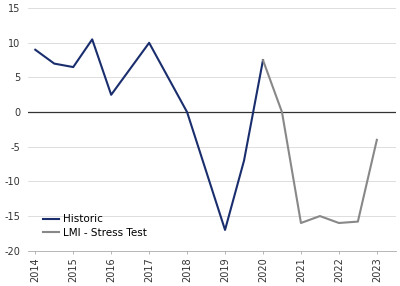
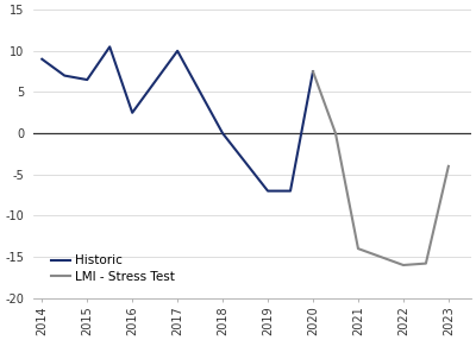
Historic/2019: -17.0 -> -7.0
LMI - Stress Test/2021: -16.0 -> -14.0
